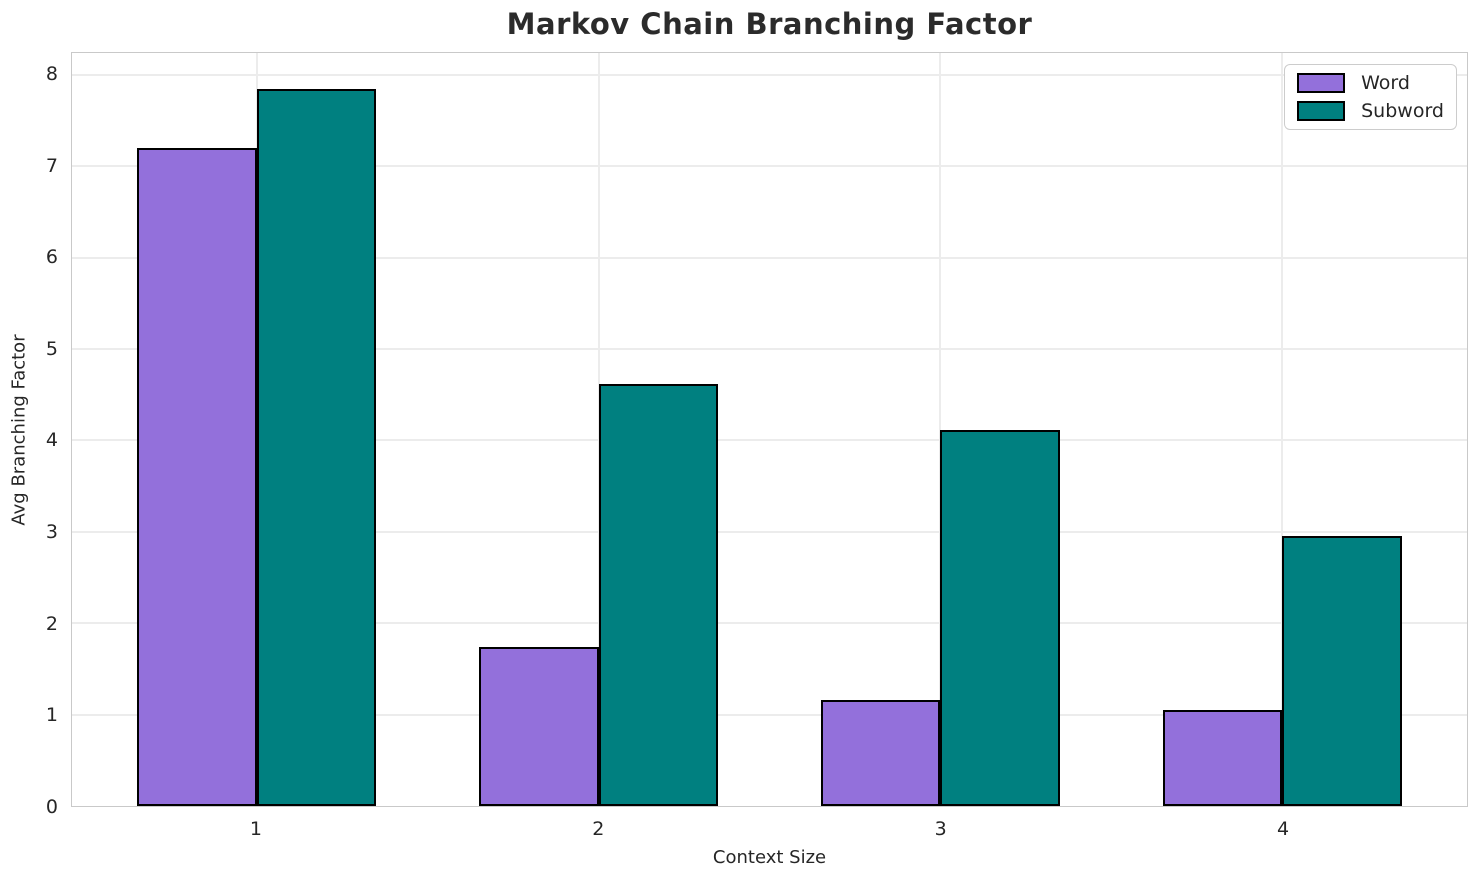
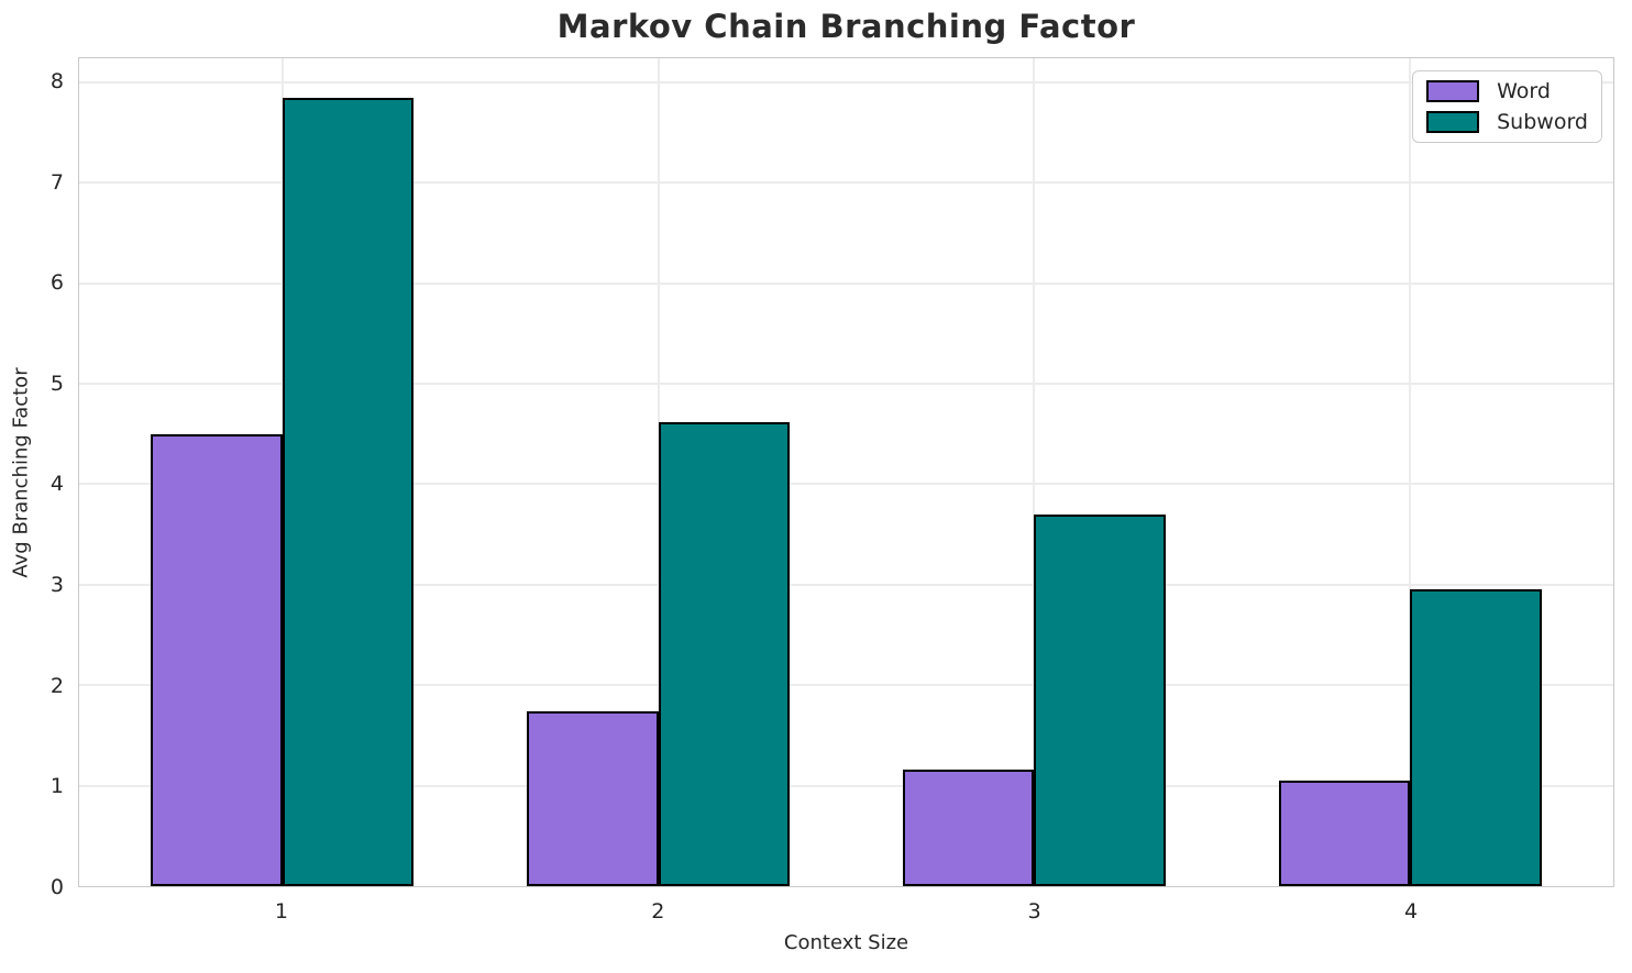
Word/1: 7.2 -> 4.5
Subword/3: 4.1 -> 3.7
